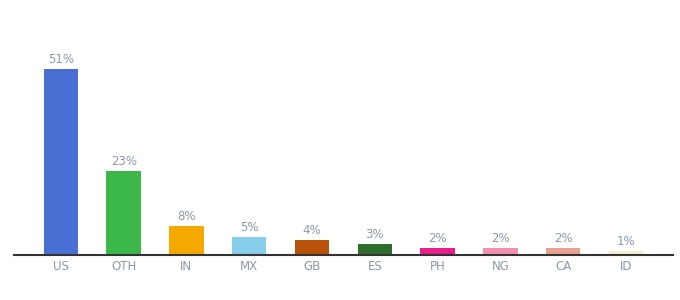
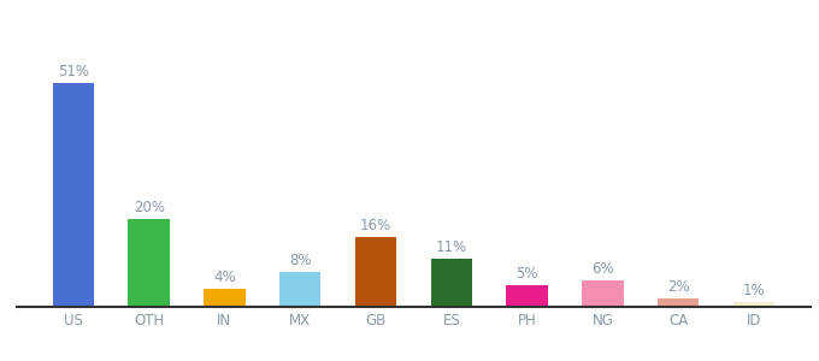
OTH: 23% -> 20%
IN: 8% -> 4%
MX: 5% -> 8%
GB: 4% -> 16%
ES: 3% -> 11%
PH: 2% -> 5%
NG: 2% -> 6%
